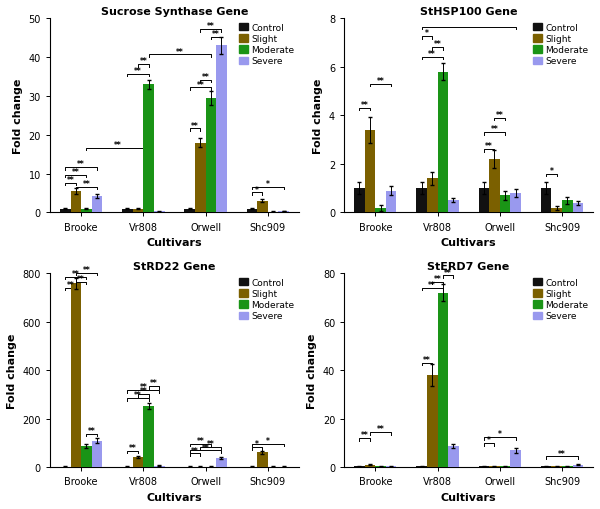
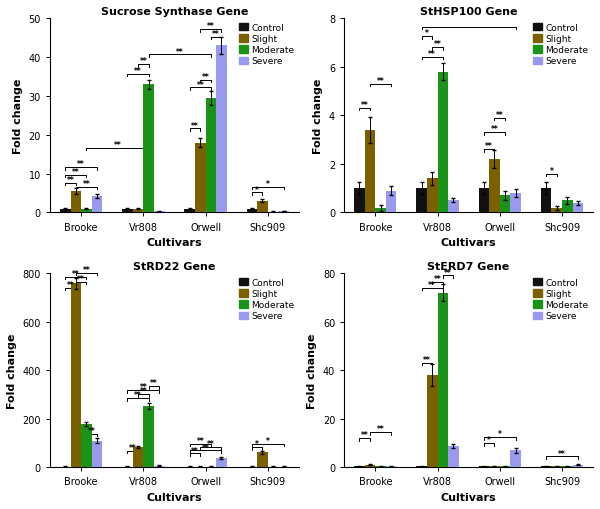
StRD22 Gene/Moderate/Brooke: 88 -> 180
StRD22 Gene/Slight/Vr808: 42 -> 85
